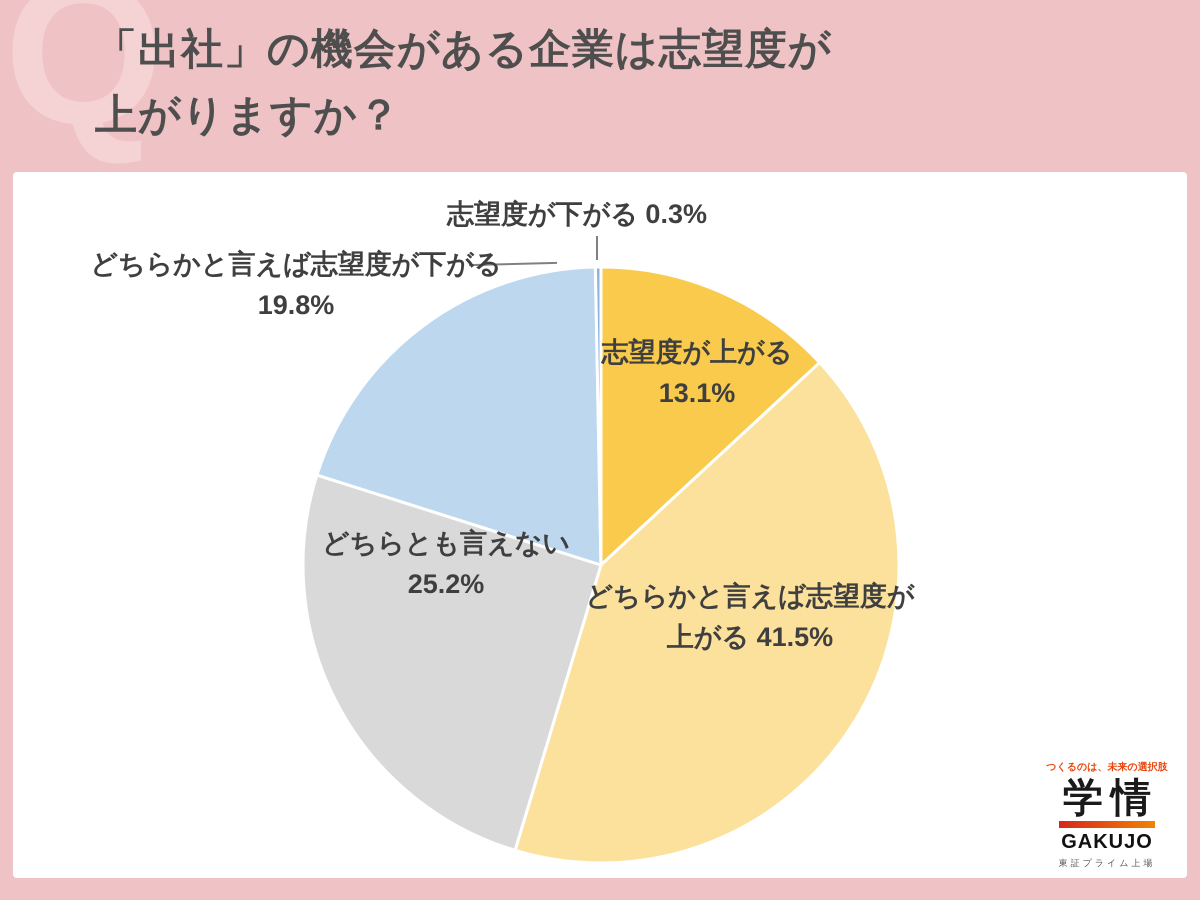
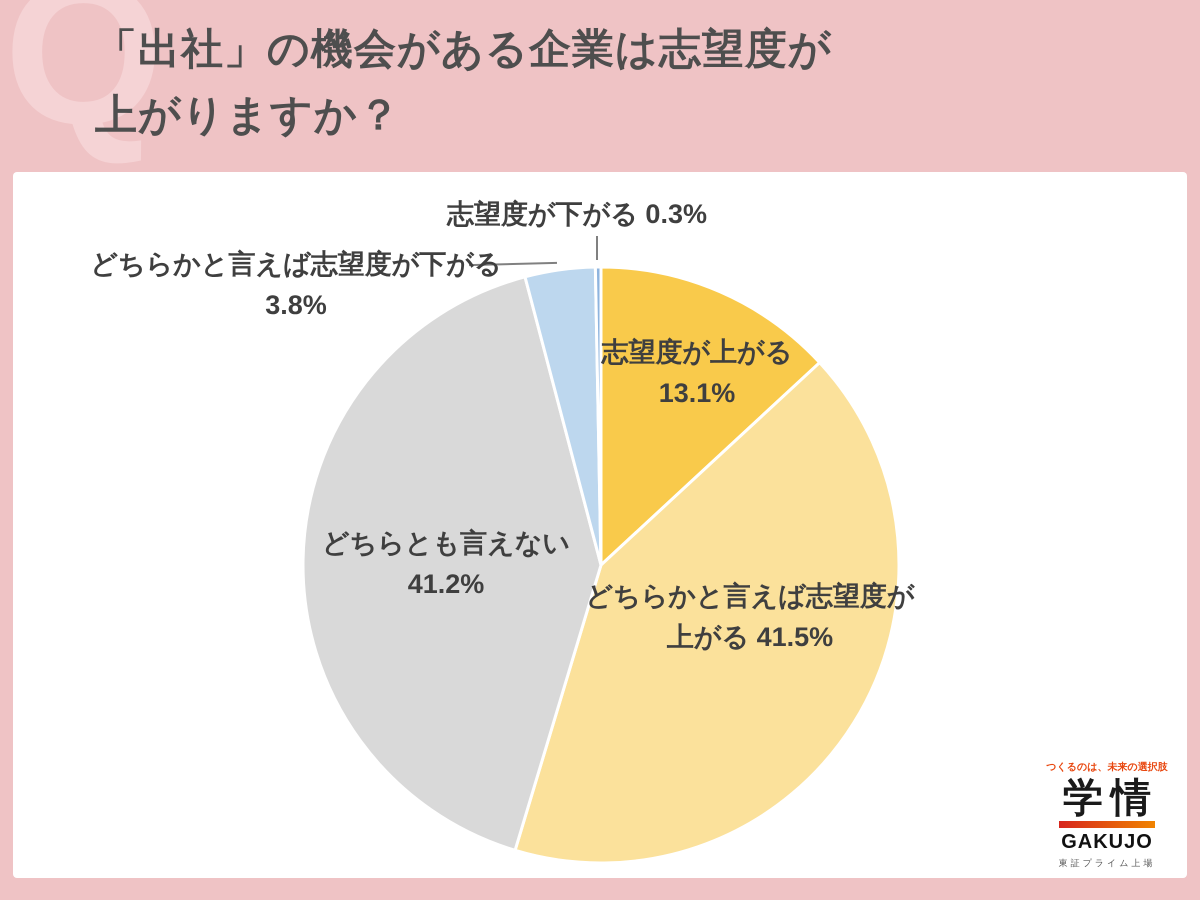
どちらとも言えない: 25.2% -> 41.2%
どちらかと言えば志望度が下がる: 19.8% -> 3.8%
